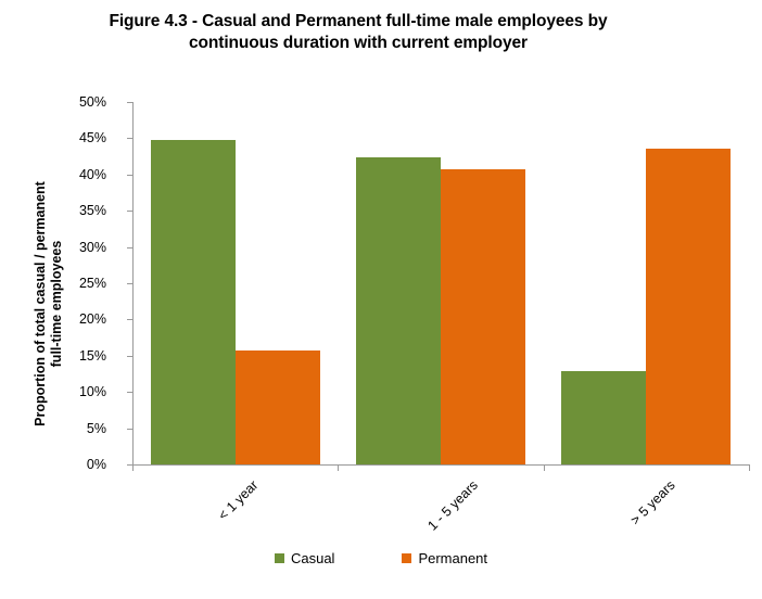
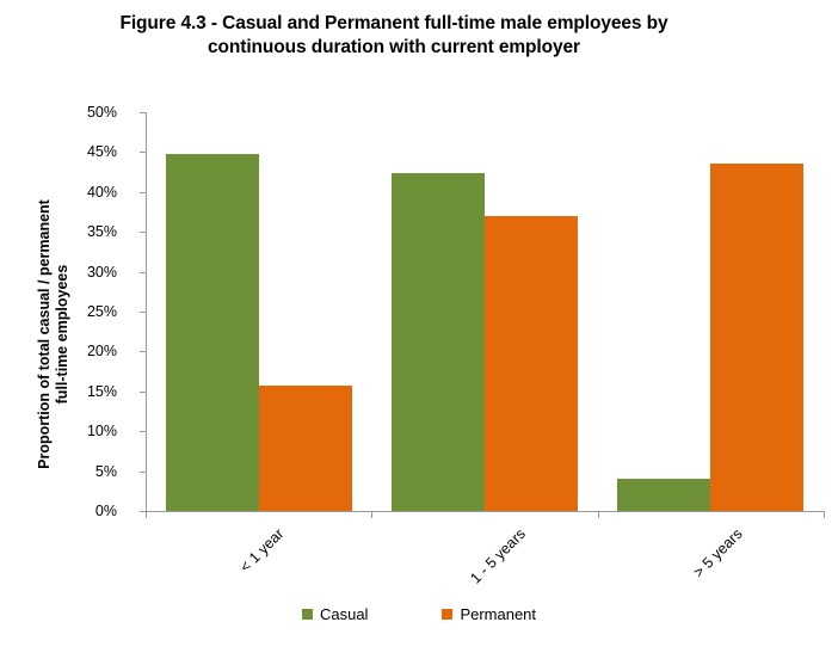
Permanent/1 - 5 years: 41% -> 37%
Casual/> 5 years: 13% -> 4%
